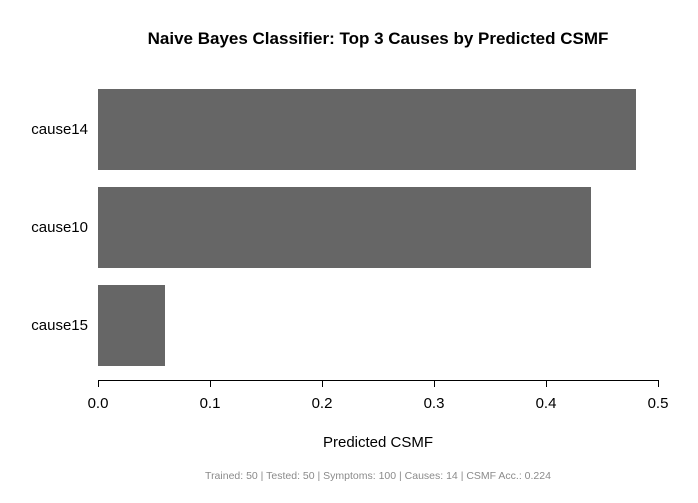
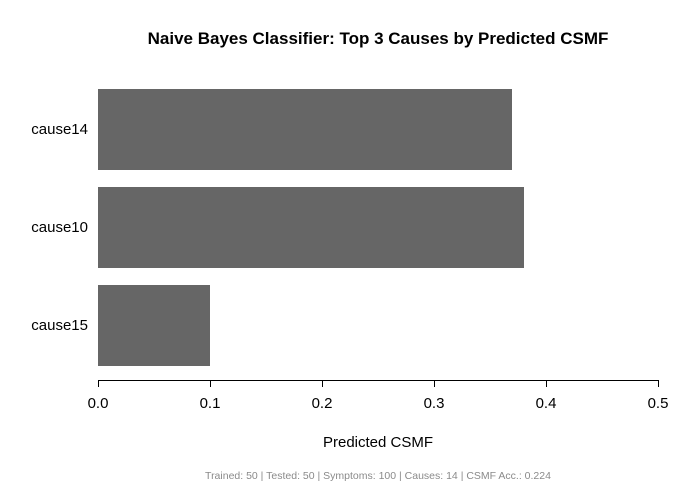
cause14: 0.48 -> 0.37
cause10: 0.44 -> 0.38
cause15: 0.06 -> 0.10
